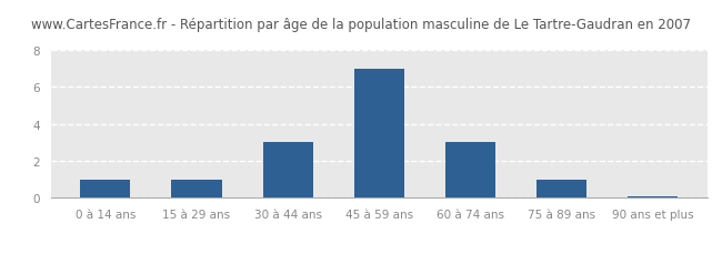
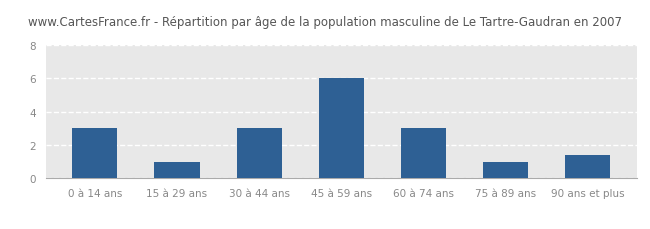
0 à 14 ans: 1.0 -> 3.0
45 à 59 ans: 7.0 -> 6.0
90 ans et plus: 0.1 -> 1.4
